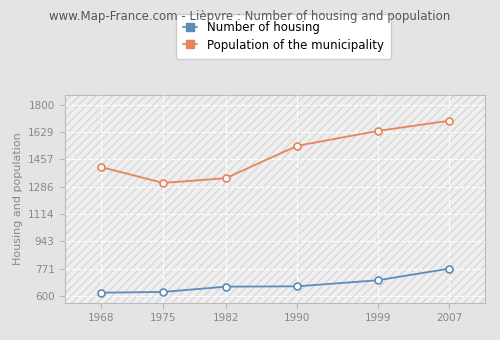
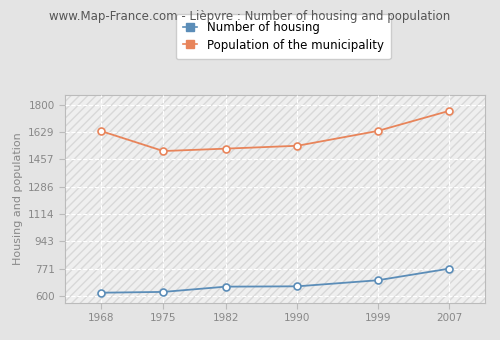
Population of the municipality/1968: 1410 -> 1640
Population of the municipality/1975: 1310 -> 1510
Population of the municipality/1982: 1340 -> 1520
Population of the municipality/2007: 1700 -> 1760
